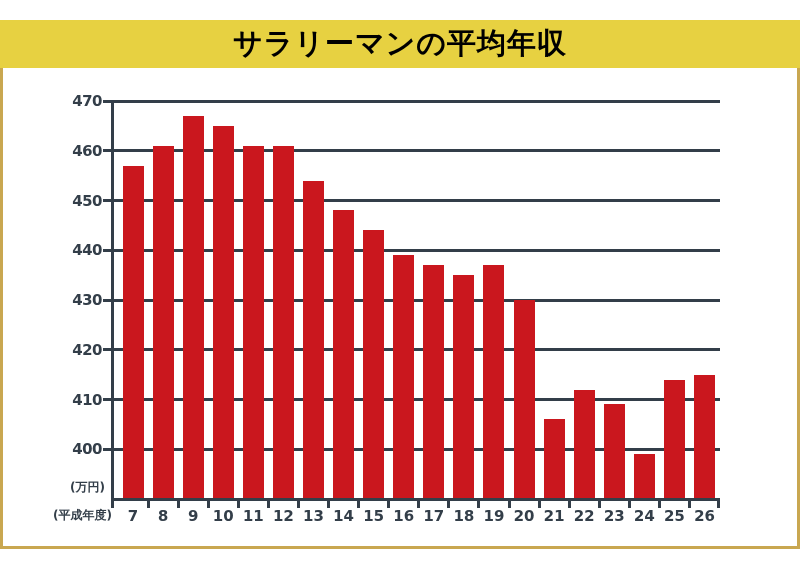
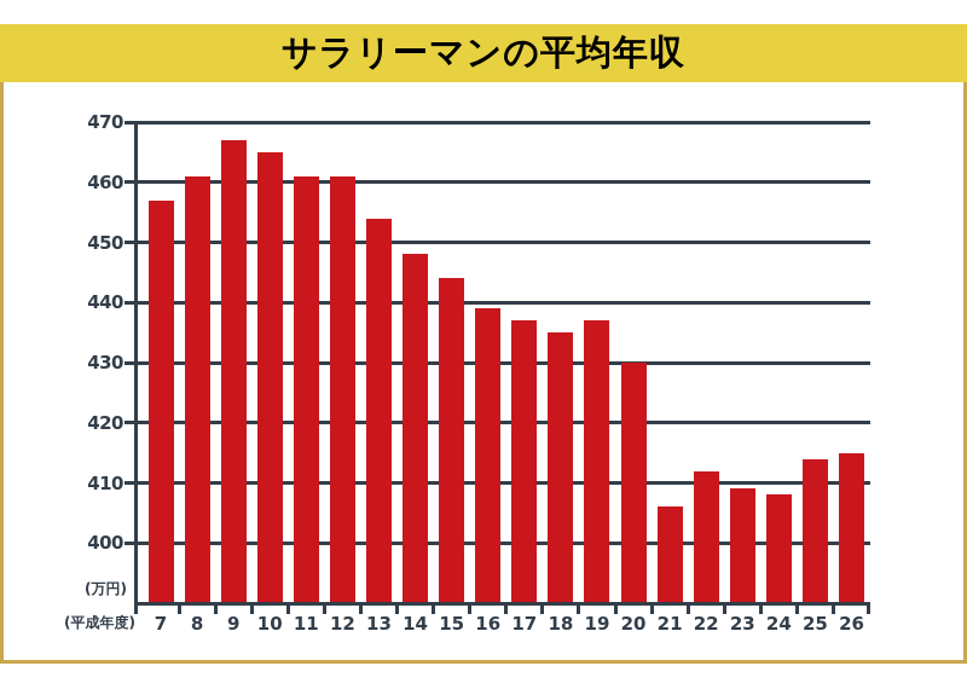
24: 399 -> 408
